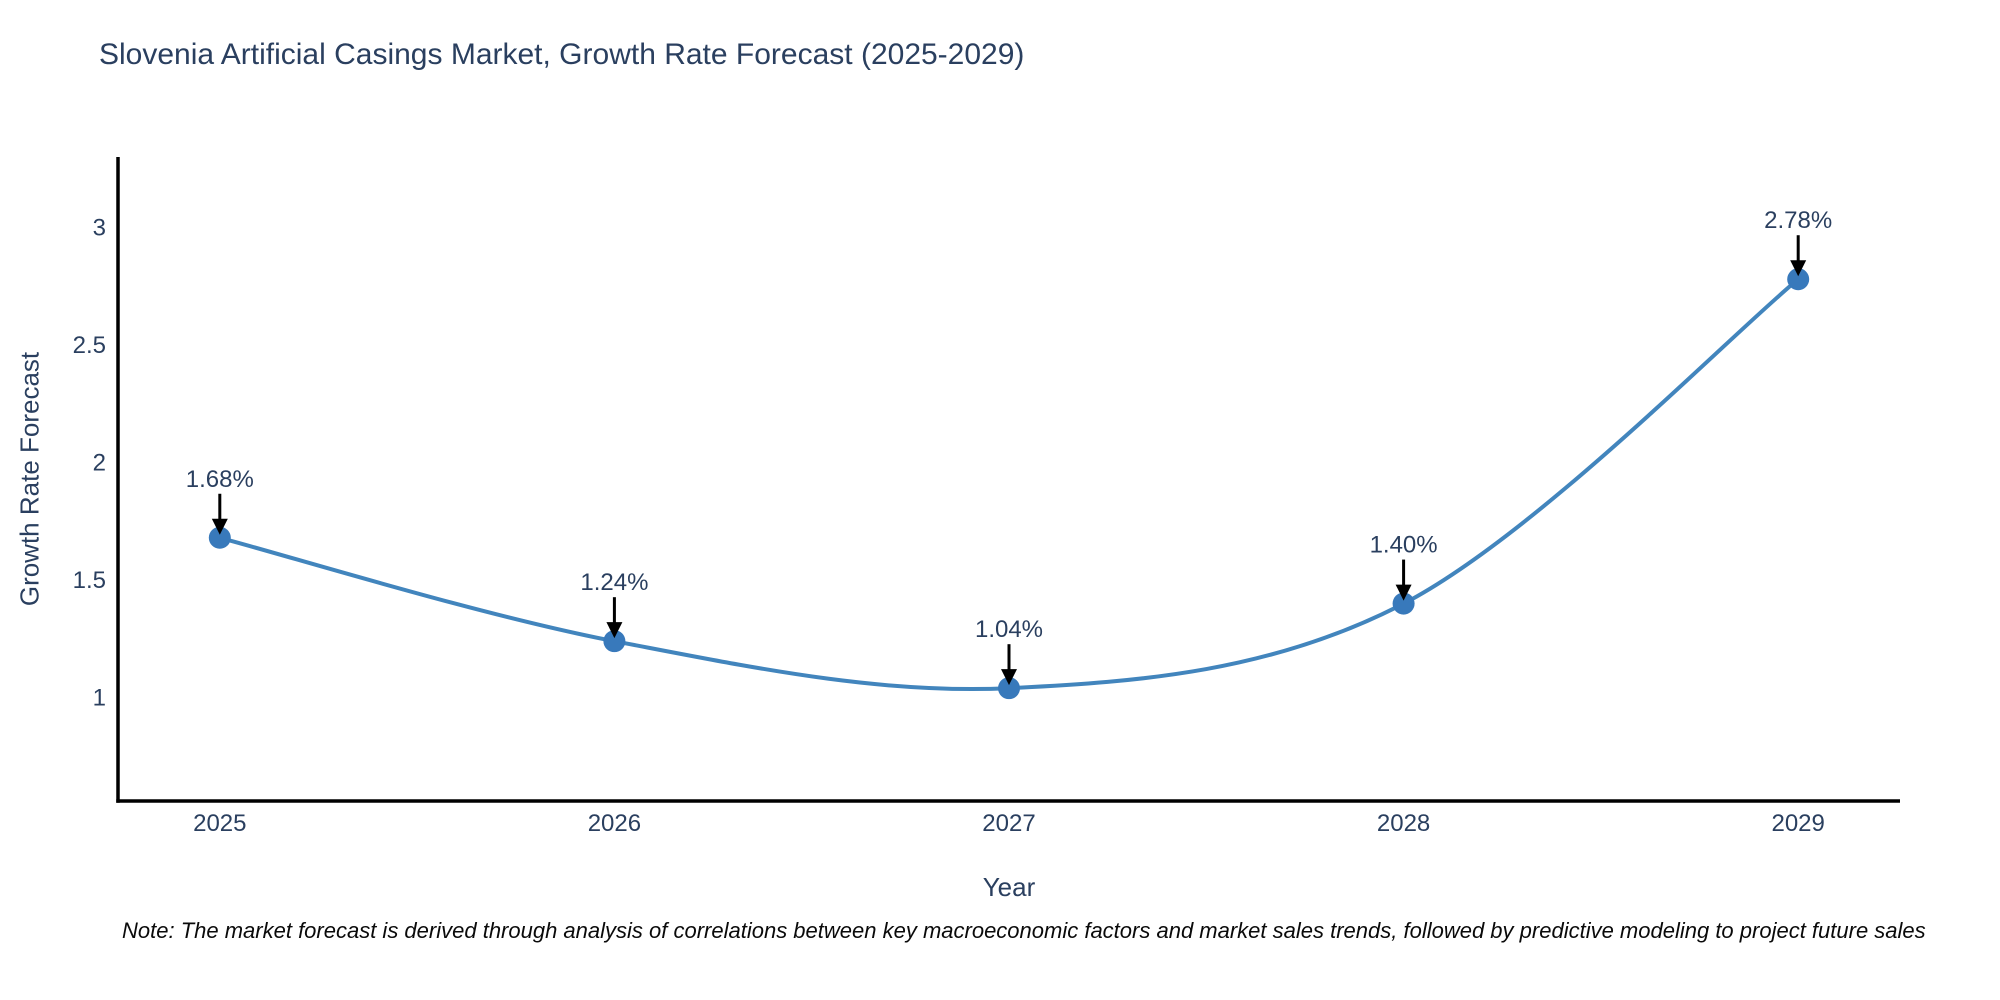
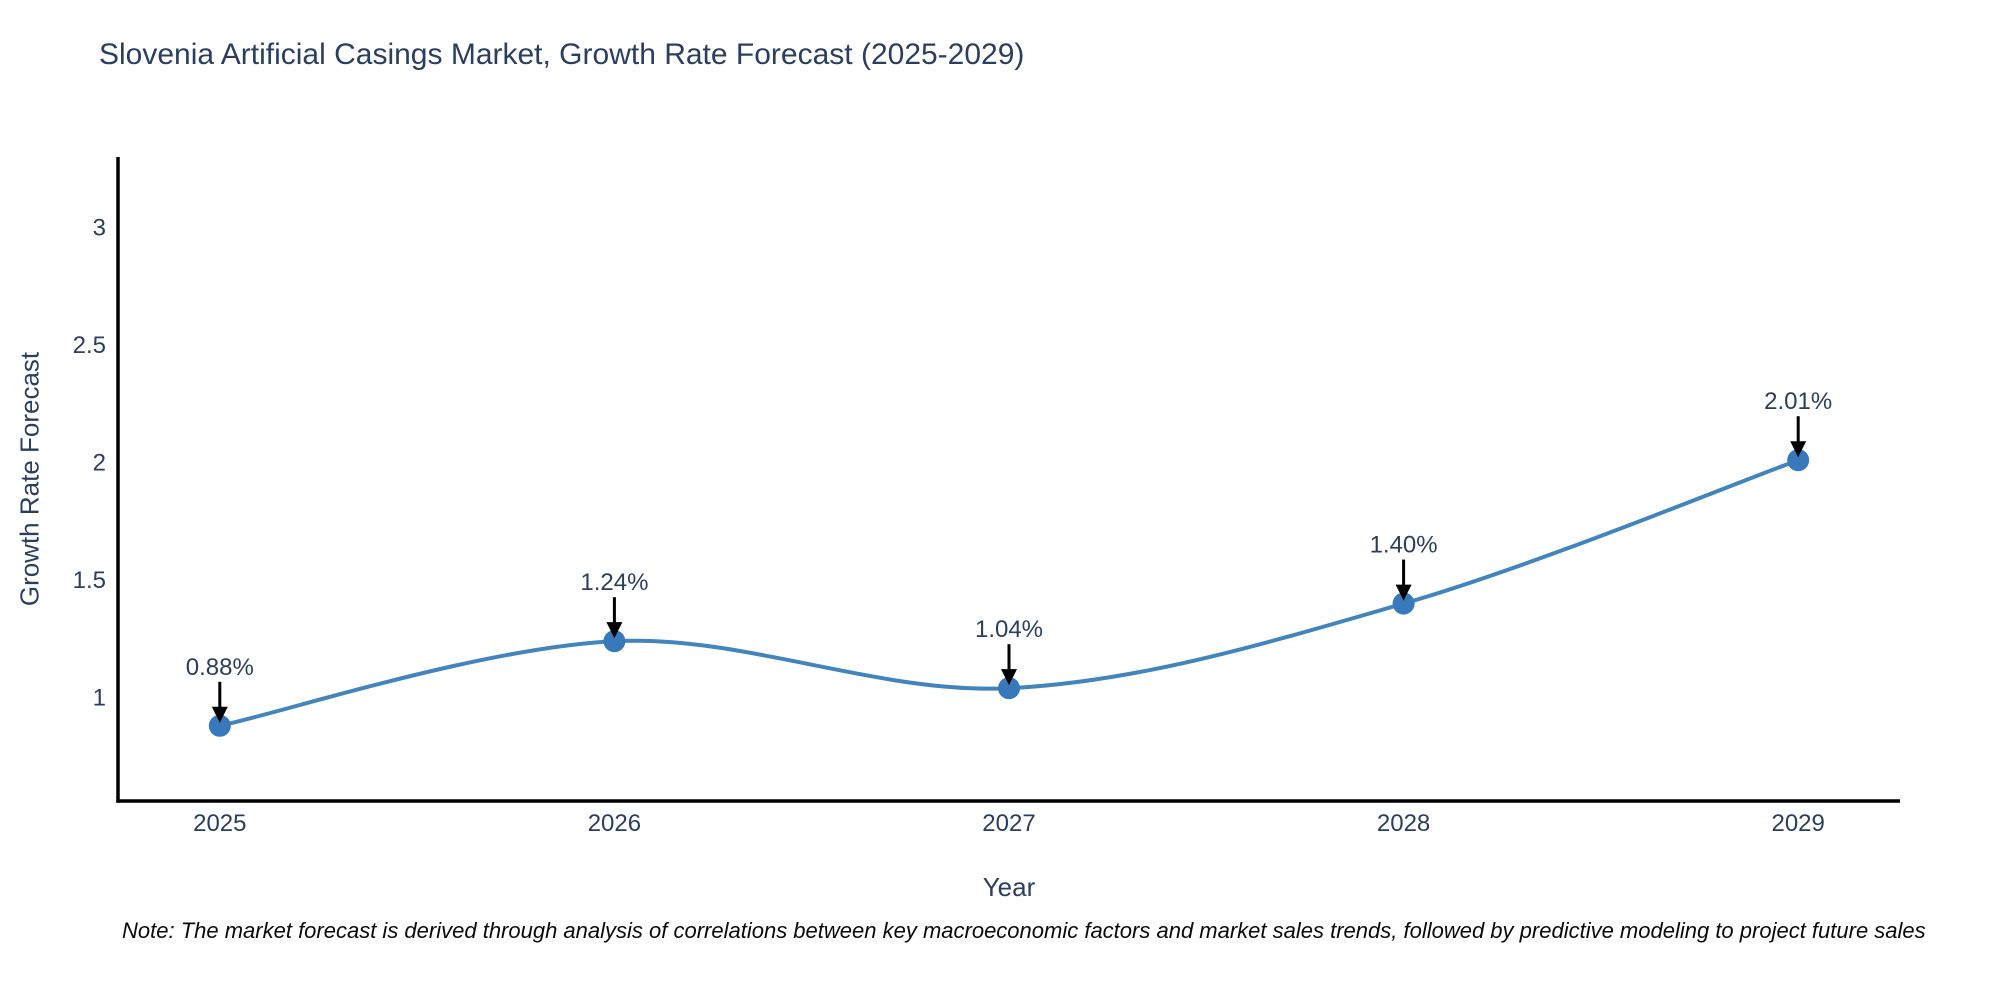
2025: 1.68% -> 0.88%
2029: 2.78% -> 2.01%
